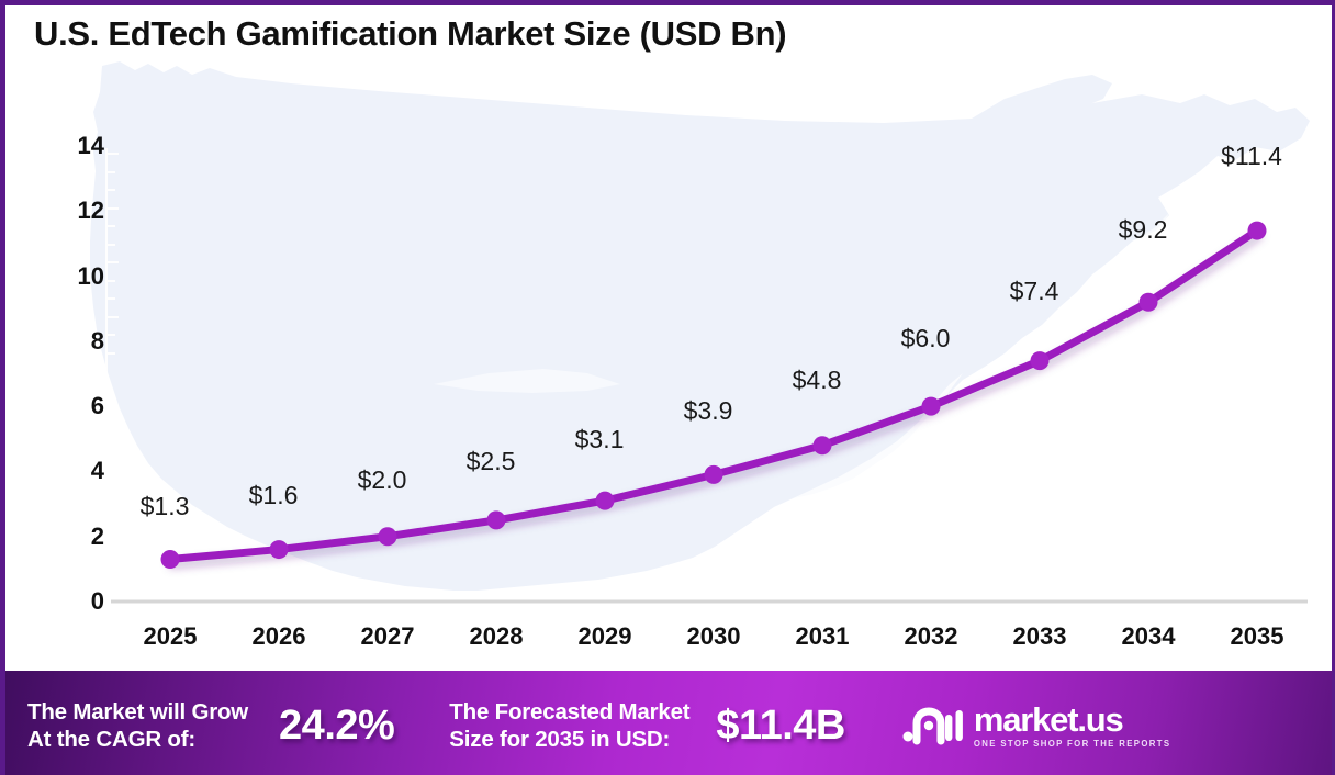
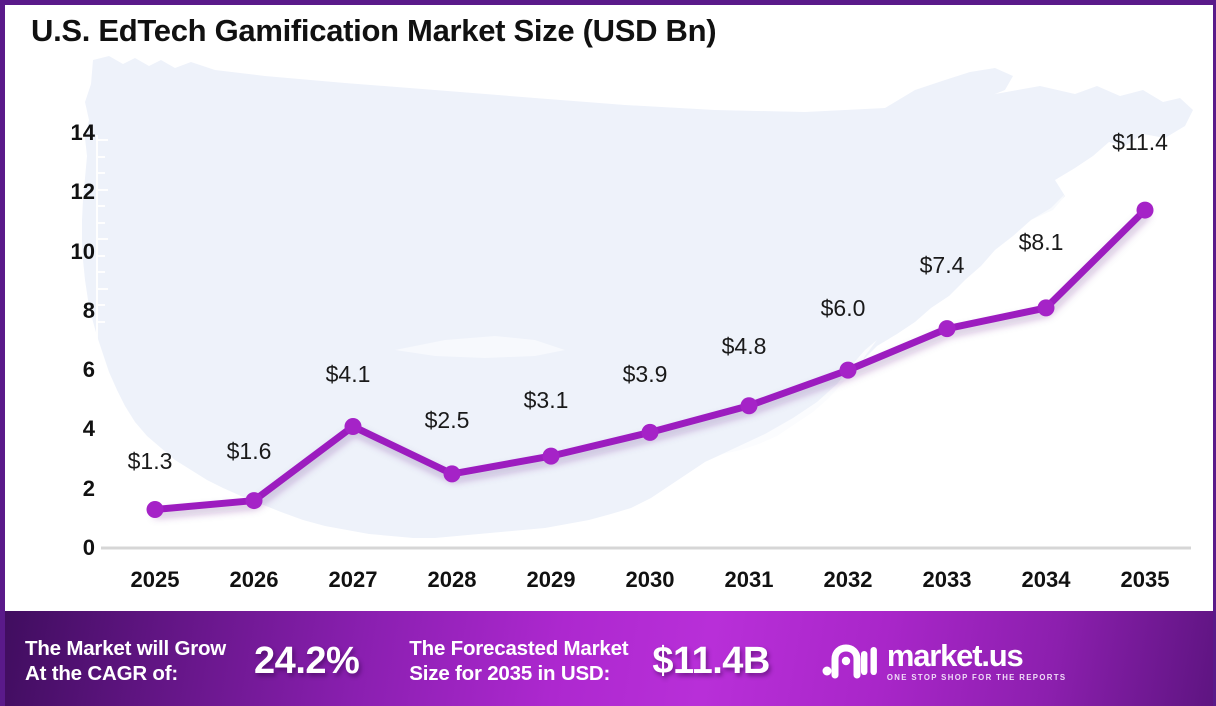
2027: $2.0 -> $4.1
2034: $9.2 -> $8.1
